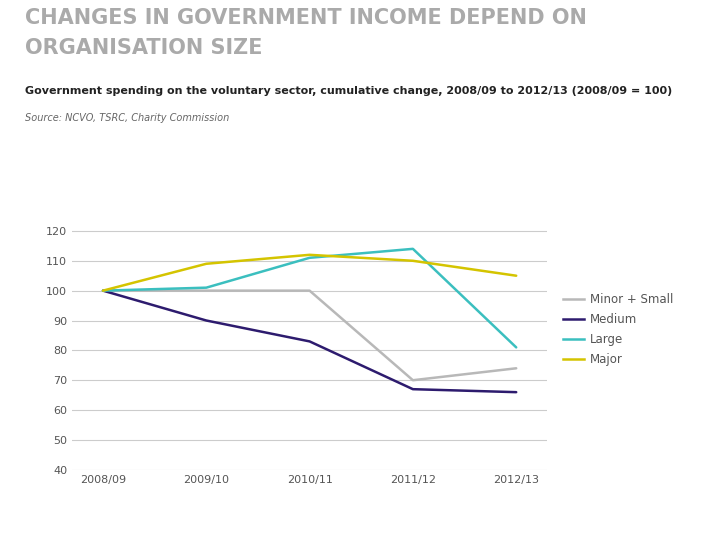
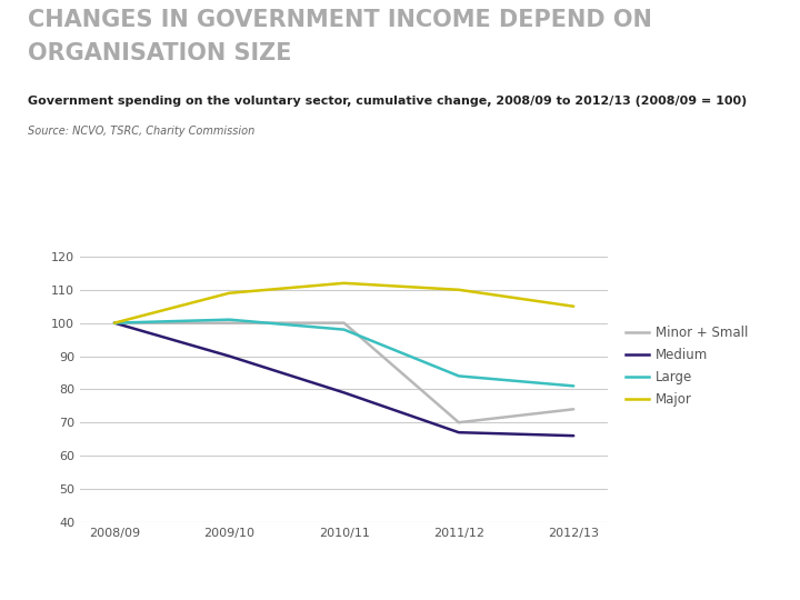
Medium/2010/11: 83 -> 79
Large/2010/11: 111 -> 98
Large/2011/12: 114 -> 84
